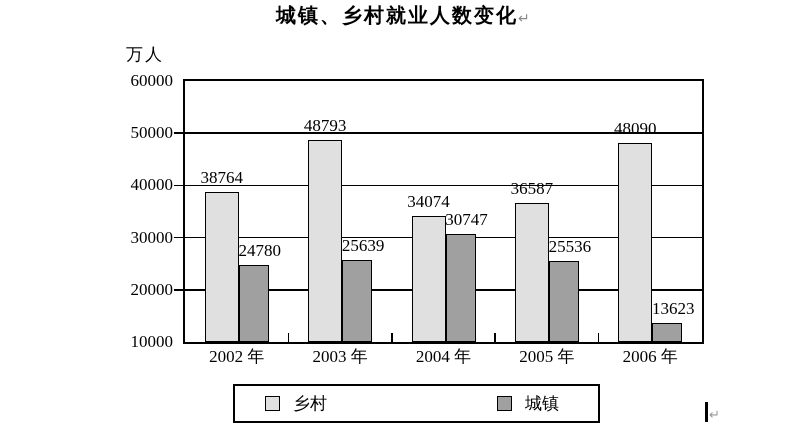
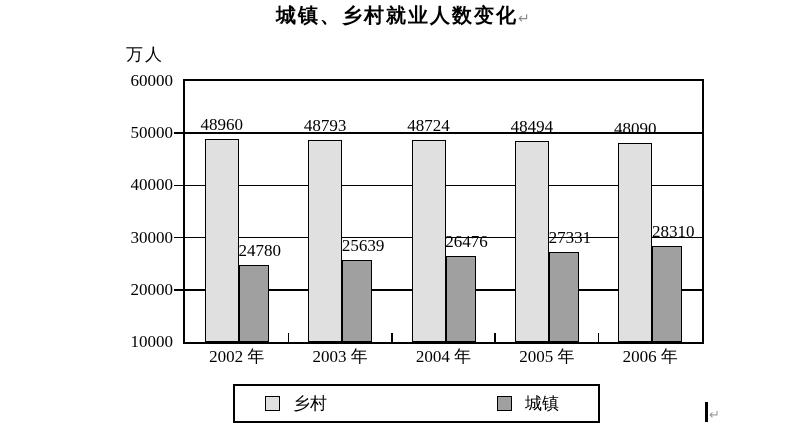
乡村/2002 年: 38764 -> 48960
乡村/2004 年: 34074 -> 48724
城镇/2004 年: 30747 -> 26476
乡村/2005 年: 36587 -> 48494
城镇/2005 年: 25536 -> 27331
城镇/2006 年: 13623 -> 28310
